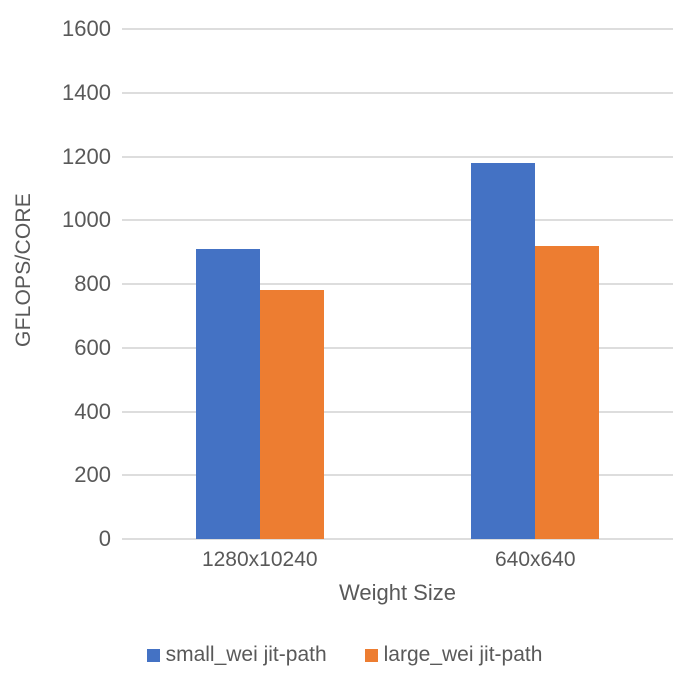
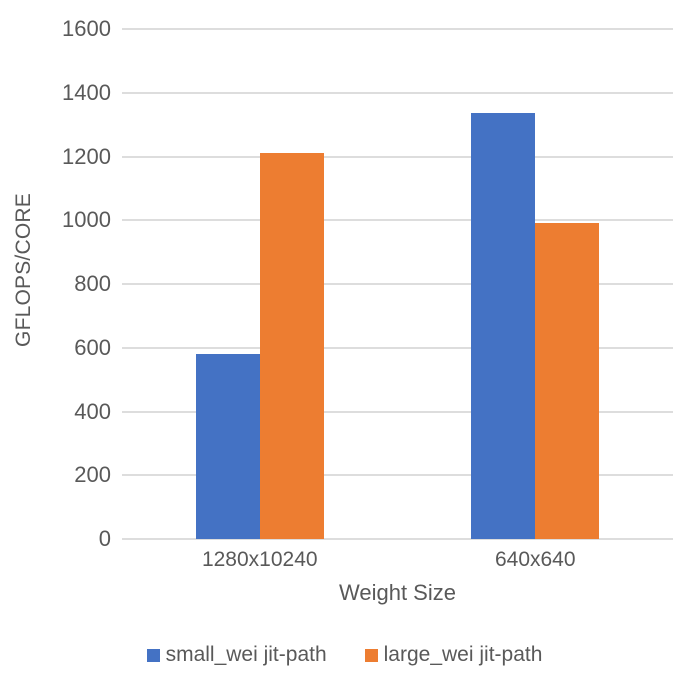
small_wei jit-path/1280x10240: 910 -> 580
large_wei jit-path/1280x10240: 780 -> 1210
small_wei jit-path/640x640: 1180 -> 1340
large_wei jit-path/640x640: 920 -> 990
